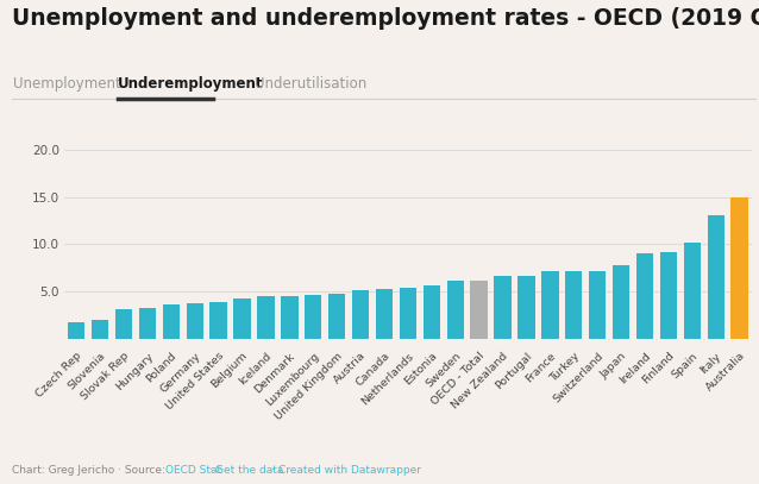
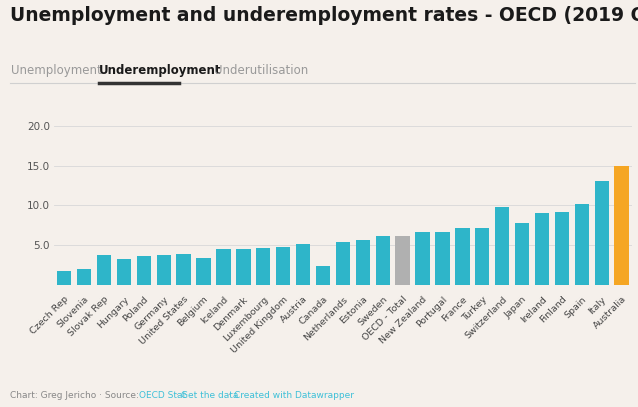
Slovak Rep: 3.1 -> 3.8
Belgium: 4.2 -> 3.4
Canada: 5.3 -> 2.4
Switzerland: 7.2 -> 9.8
